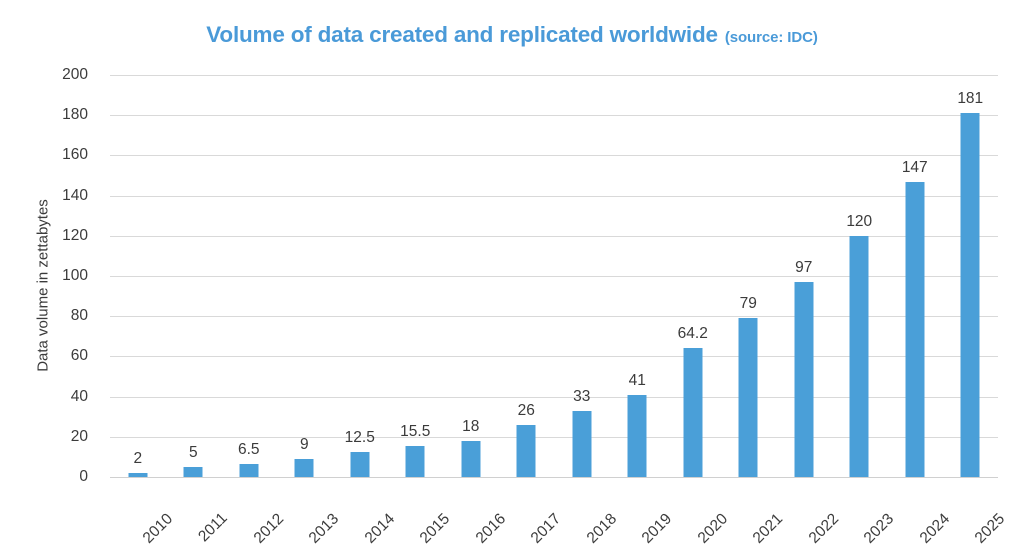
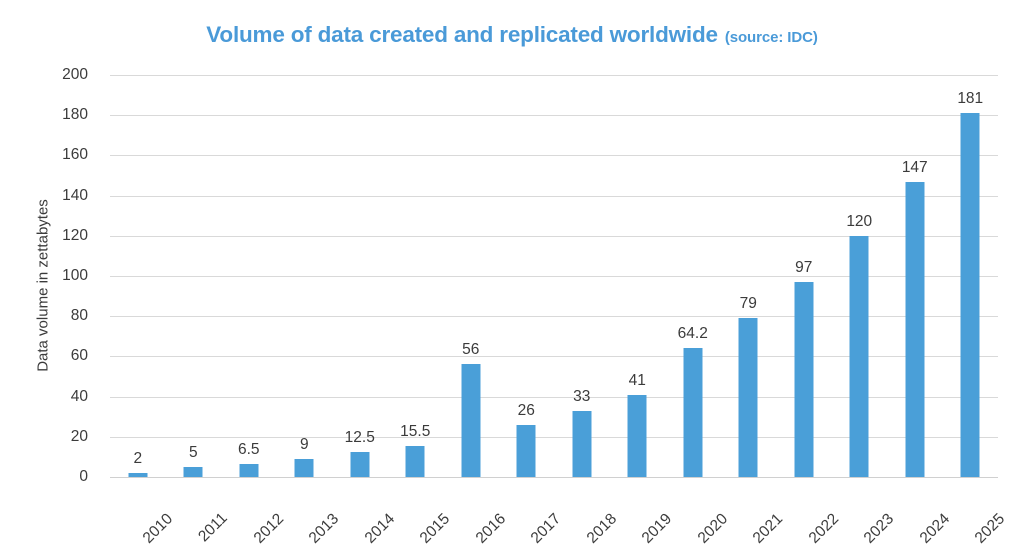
2016: 18 -> 56
